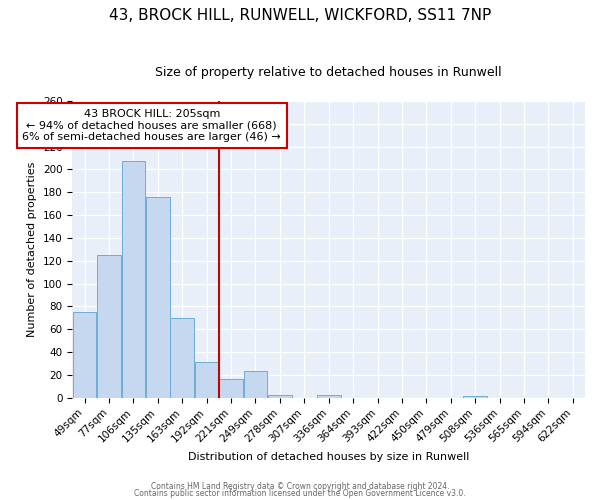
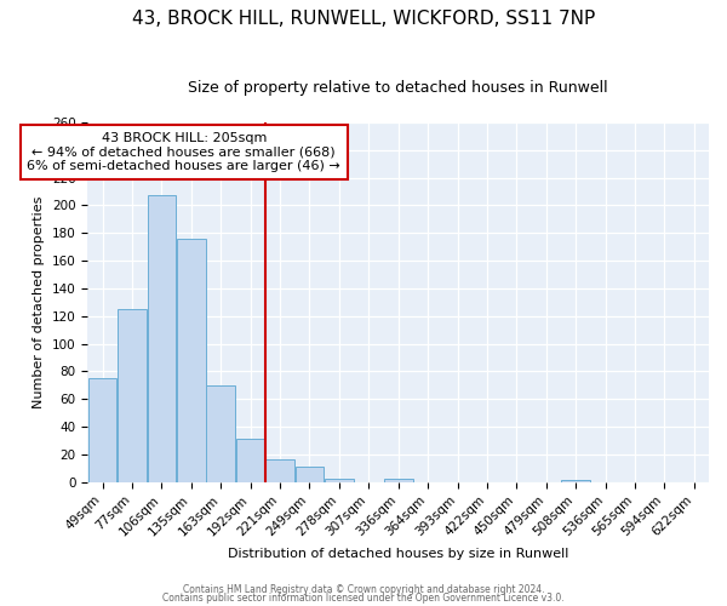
249sqm: 23 -> 11
